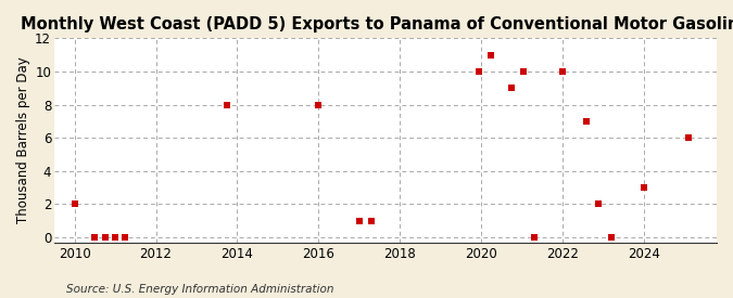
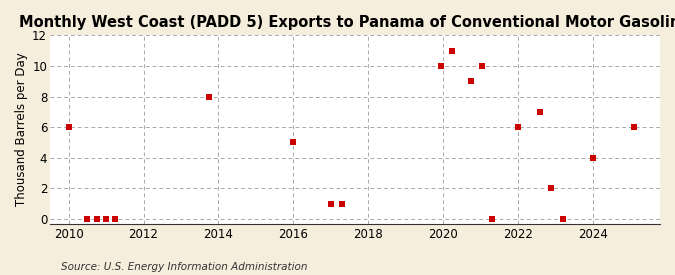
2010: 2 -> 6
2016: 8 -> 5
2022: 10 -> 6
2024: 3 -> 4
